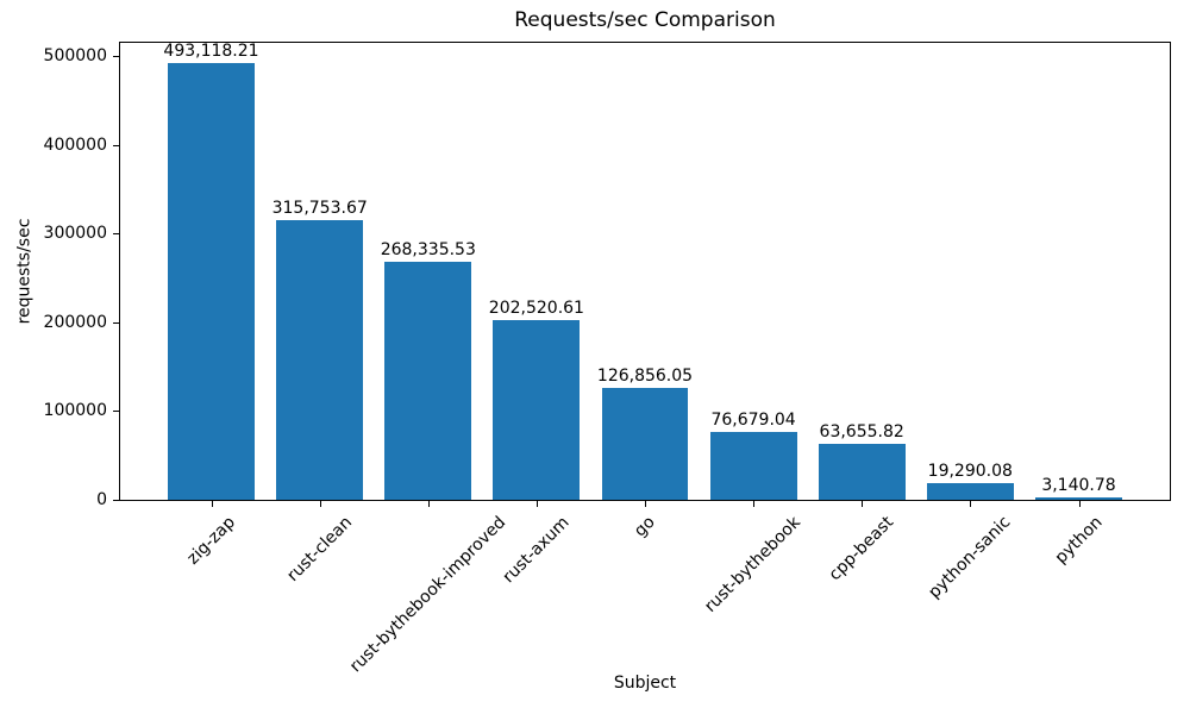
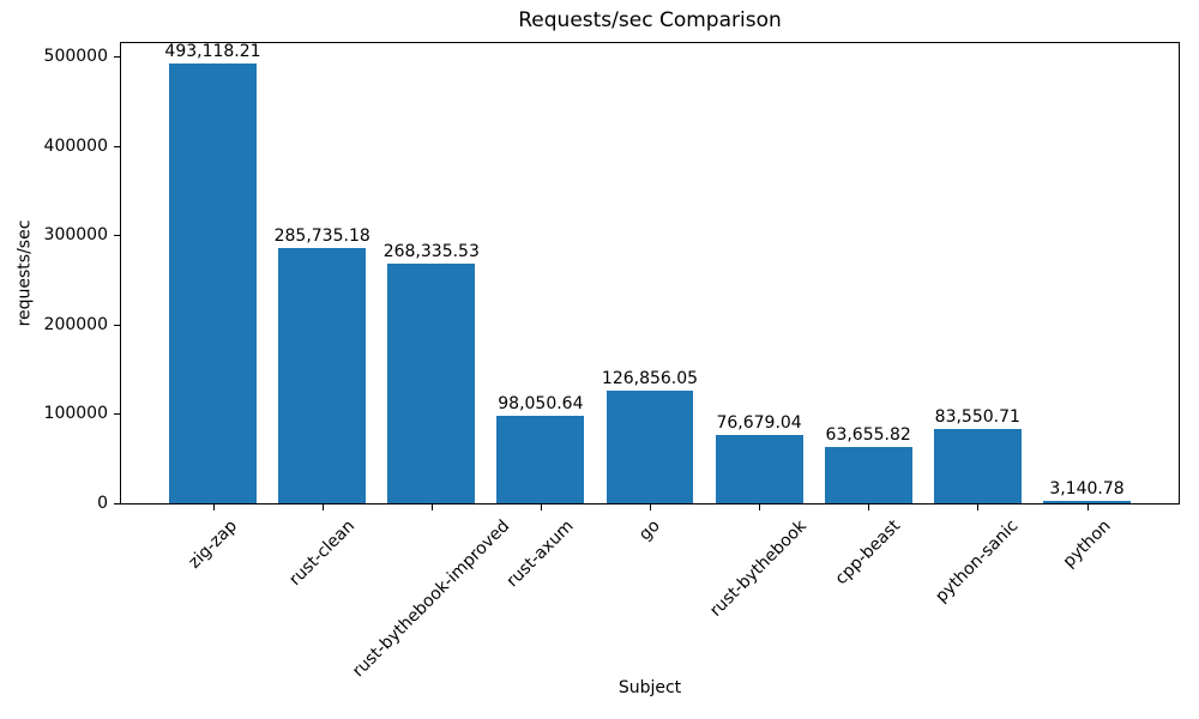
rust-clean: 315,753.67 -> 285,735.18
rust-axum: 202,520.61 -> 98,050.64
python-sanic: 19,290.08 -> 83,550.71
